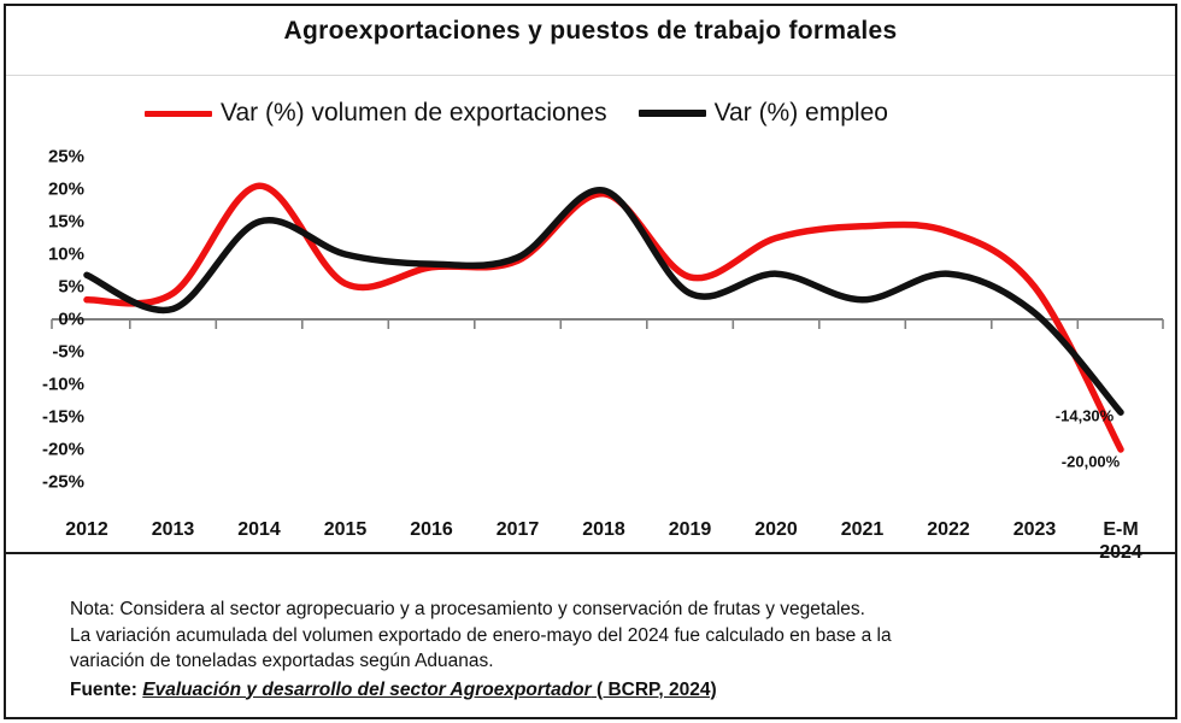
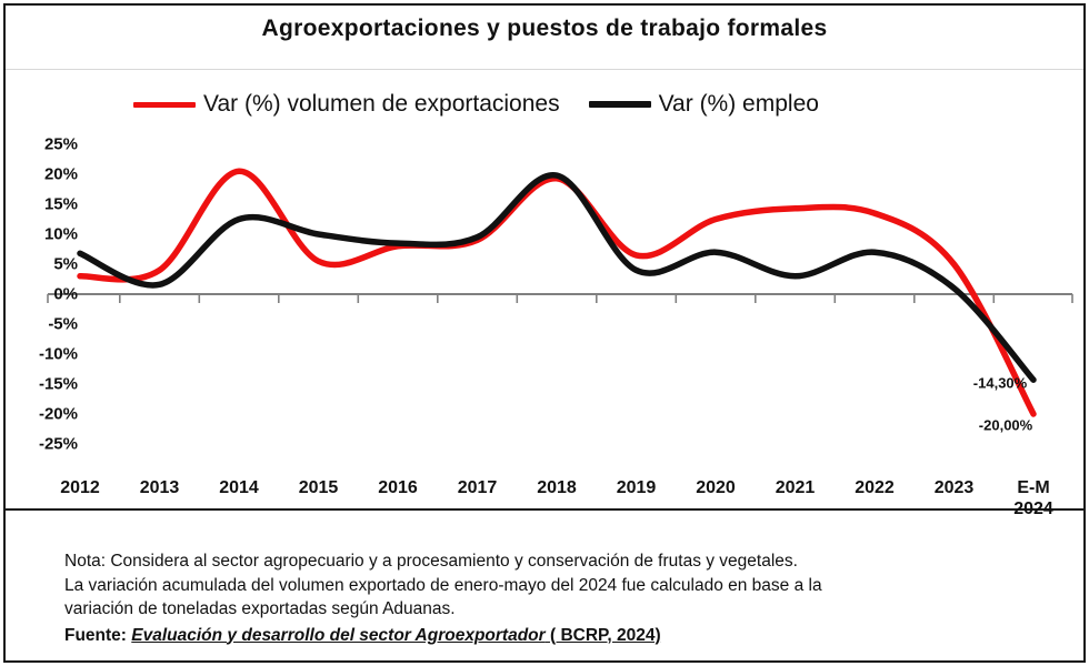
Var (%) empleo/2014: 15% -> 12%
